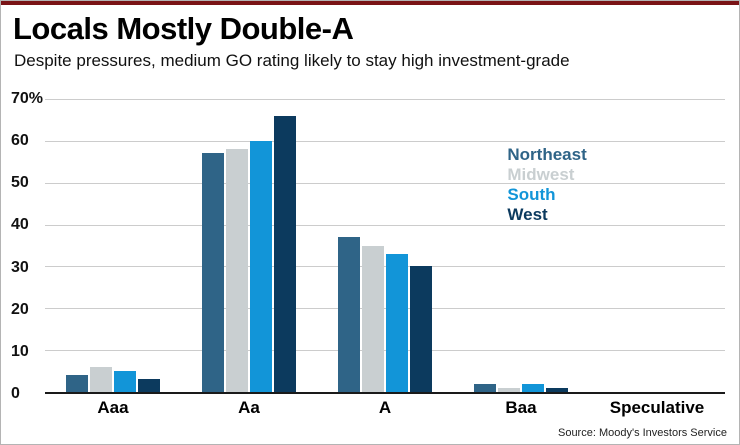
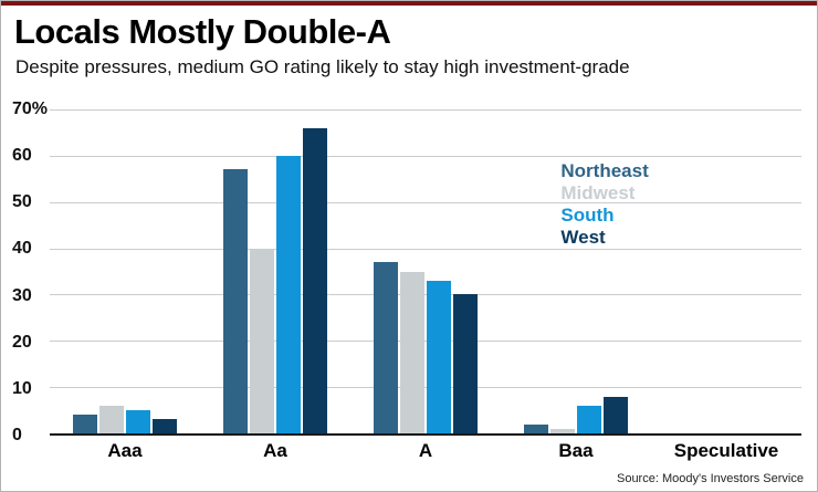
Midwest/Aa: 58% -> 40%
South/Baa: 2% -> 6%
West/Baa: 1% -> 8%
